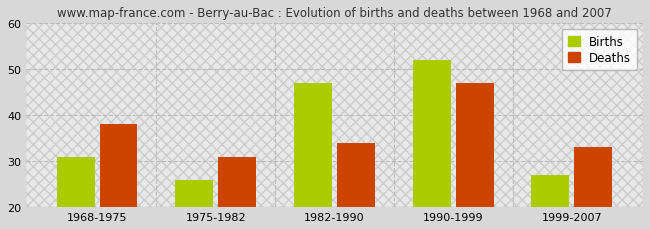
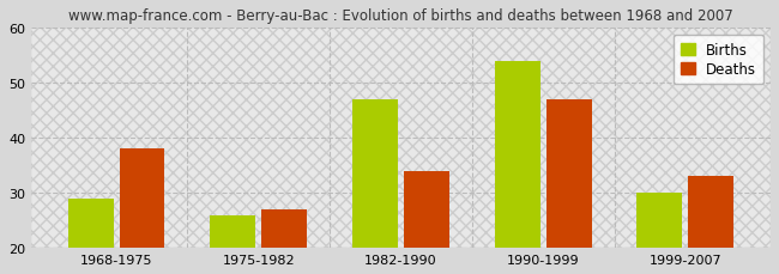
Births/1968-1975: 31 -> 29
Deaths/1975-1982: 31 -> 27
Births/1990-1999: 52 -> 54
Births/1999-2007: 27 -> 30
